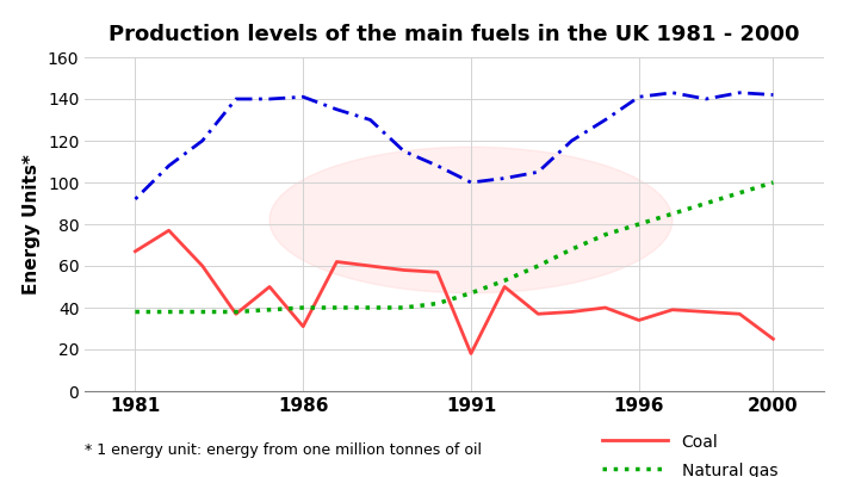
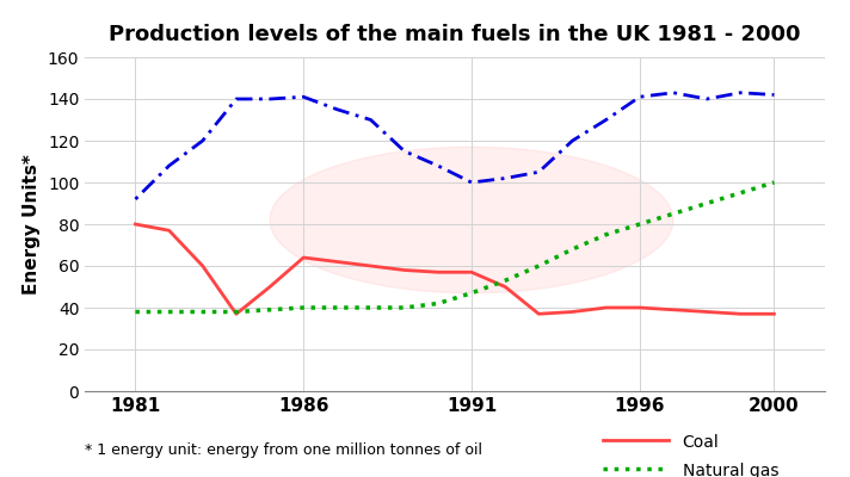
Coal/1981: 67 -> 80
Coal/1986: 31 -> 64
Coal/1991: 18 -> 57
Coal/1996: 34 -> 40
Coal/2000: 25 -> 37
